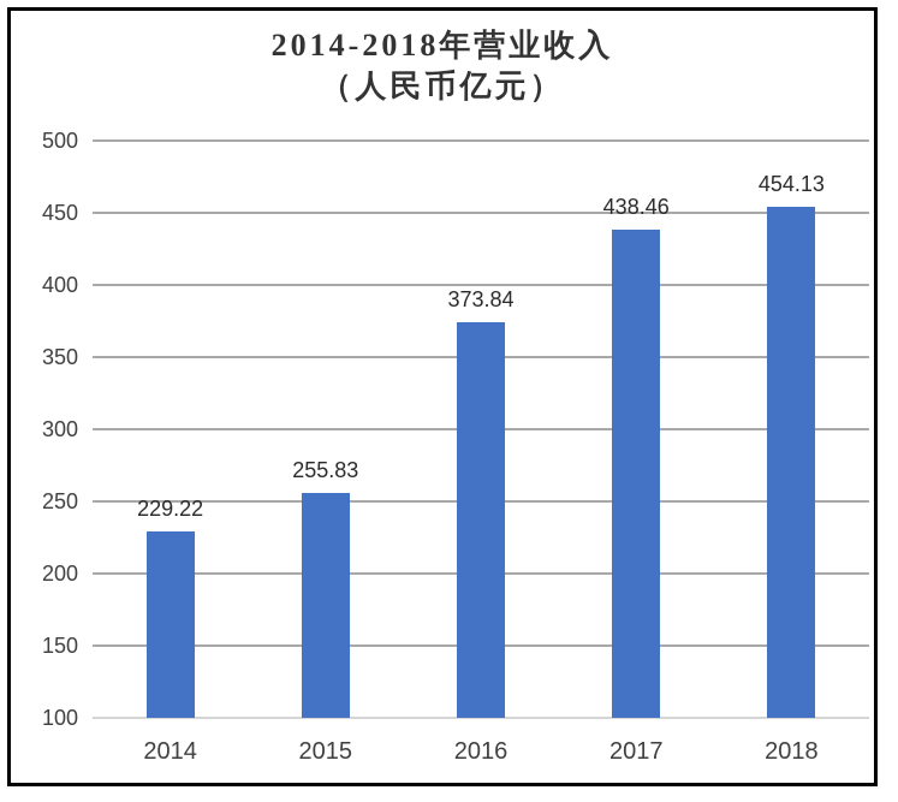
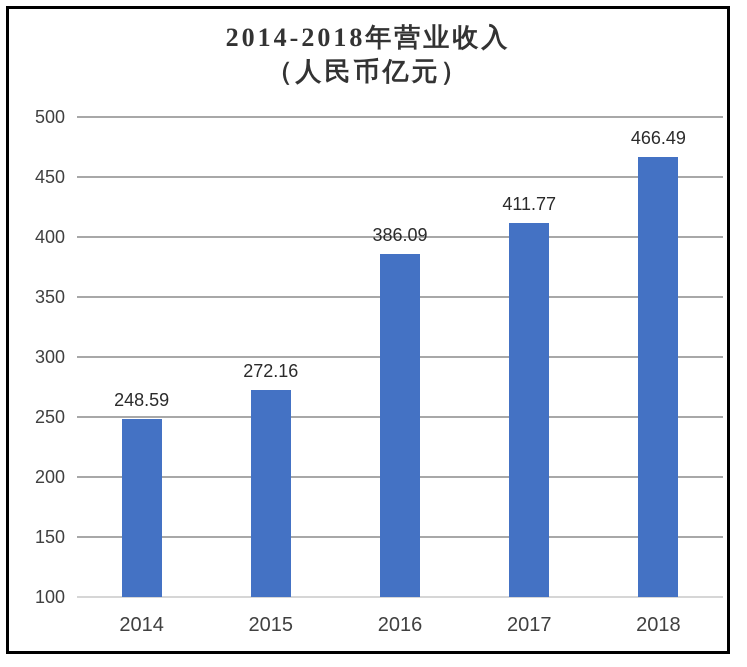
2014: 229.22 -> 248.59
2015: 255.83 -> 272.16
2016: 373.84 -> 386.09
2017: 438.46 -> 411.77
2018: 454.13 -> 466.49
